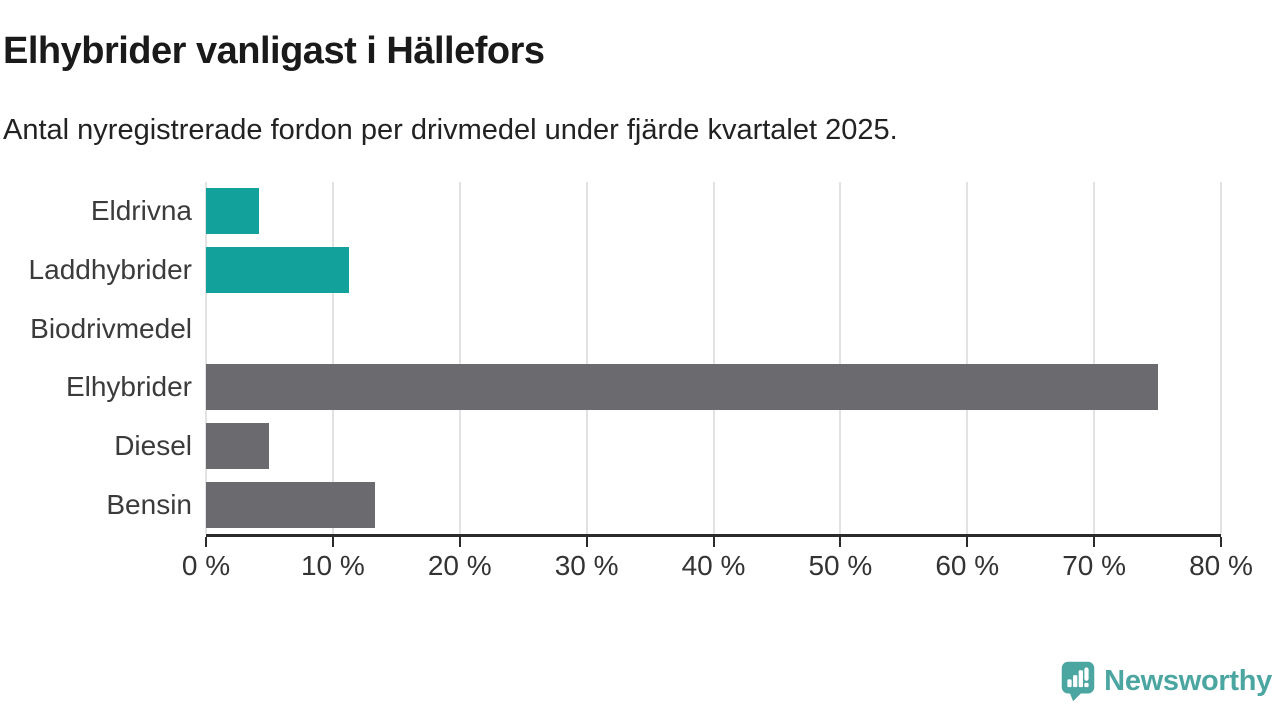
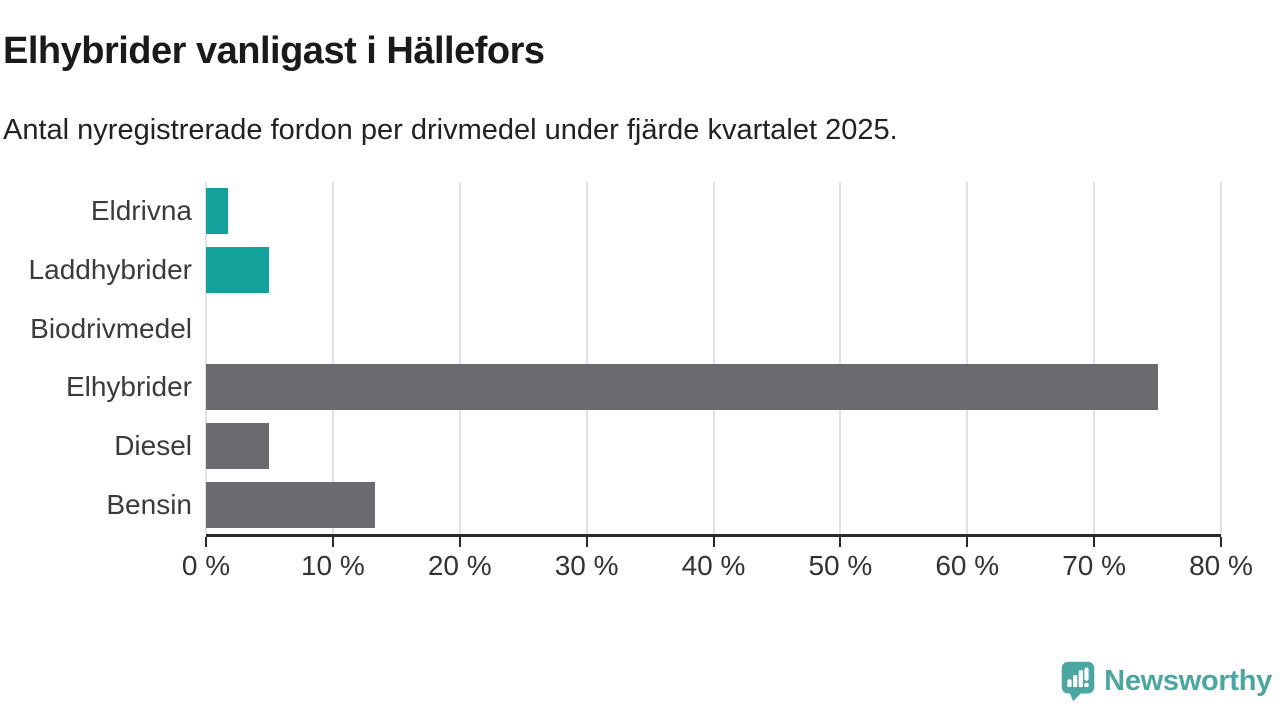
Eldrivna: 4.2% -> 1.7%
Laddhybrider: 11.3% -> 5.0%
